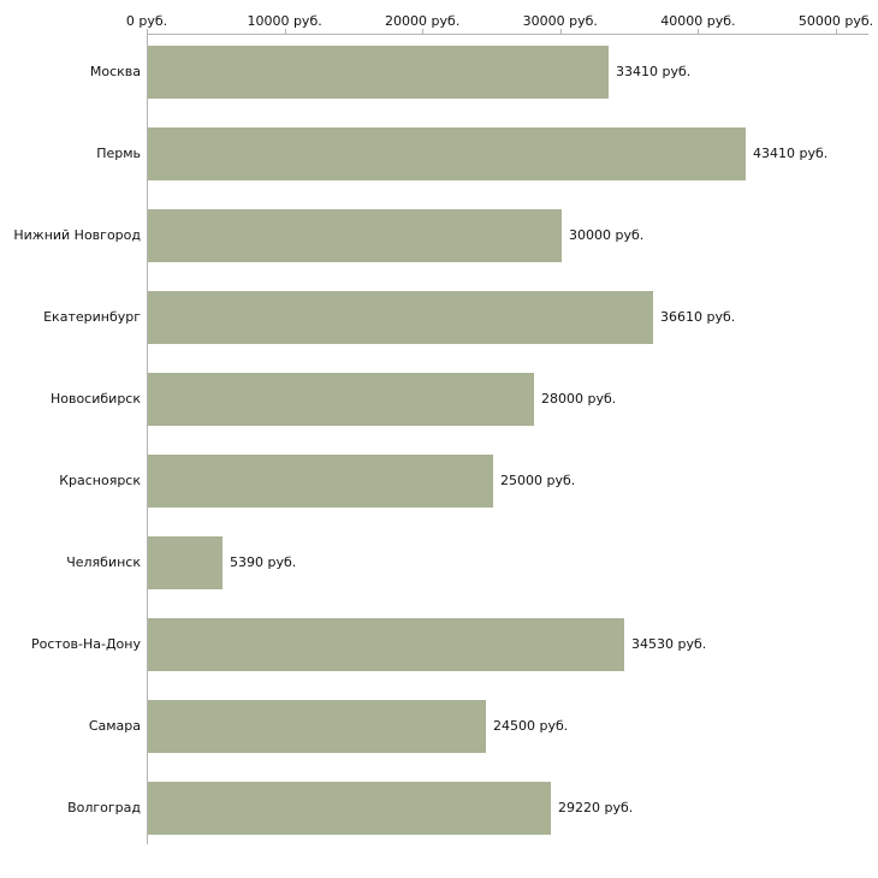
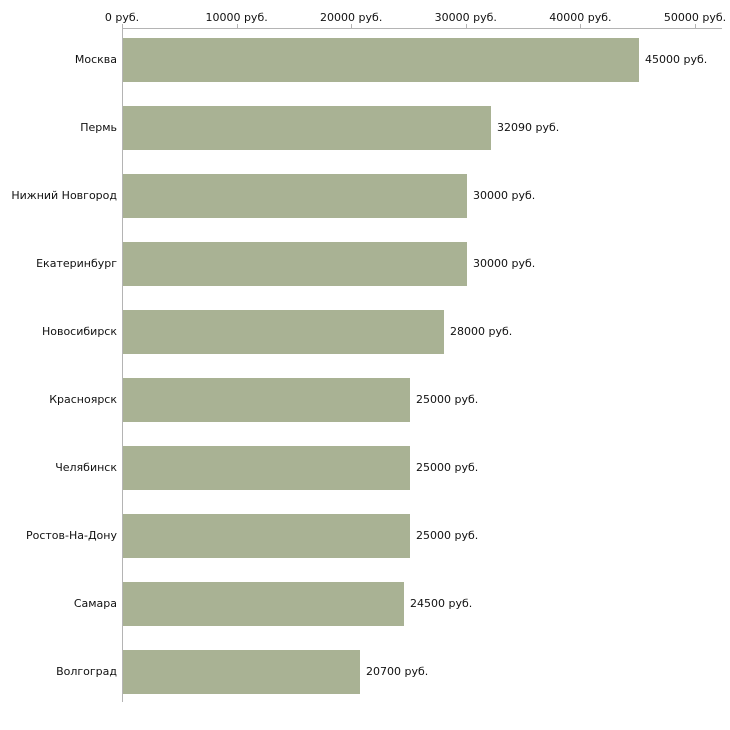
Москва: 33410 -> 45000
Пермь: 43410 -> 32090
Екатеринбург: 36610 -> 30000
Челябинск: 5390 -> 25000
Ростов-На-Дону: 34530 -> 25000
Волгоград: 29220 -> 20700
